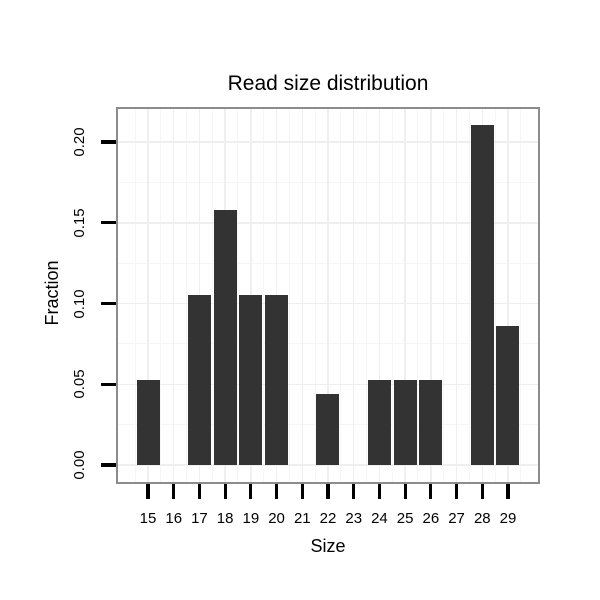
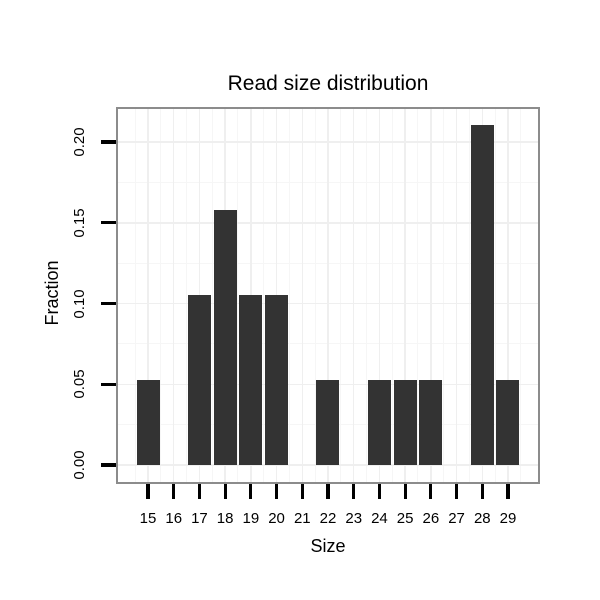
22: 0.044 -> 0.053
29: 0.086 -> 0.053
